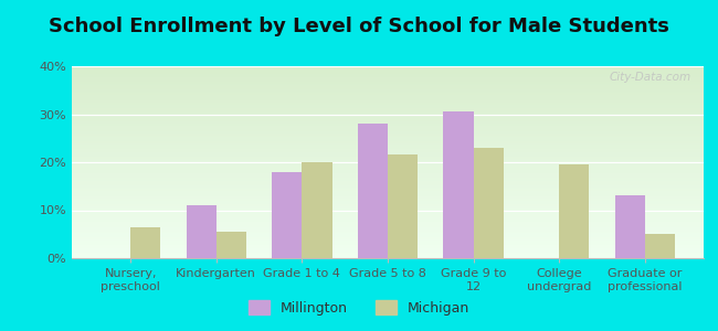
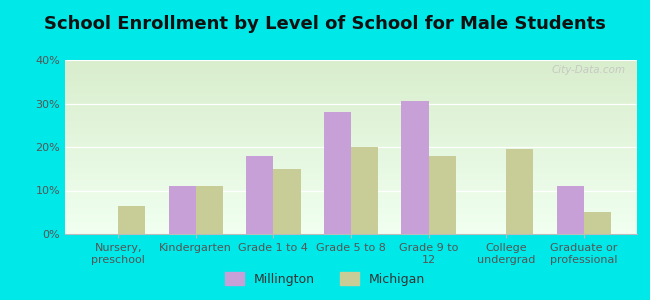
Michigan/Kindergarten: 5.5% -> 11.0%
Michigan/Grade 1 to 4: 20.0% -> 15.0%
Michigan/Grade 5 to 8: 21.5% -> 20.0%
Michigan/Grade 9 to 12: 23.0% -> 18.0%
Millington/Graduate or professional: 13.0% -> 11.0%
